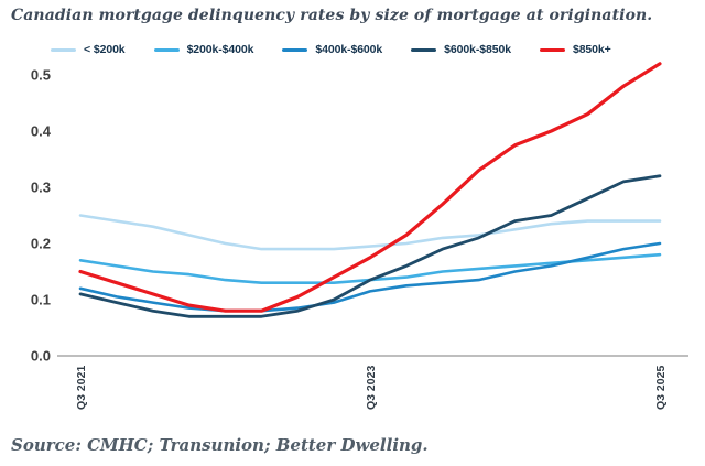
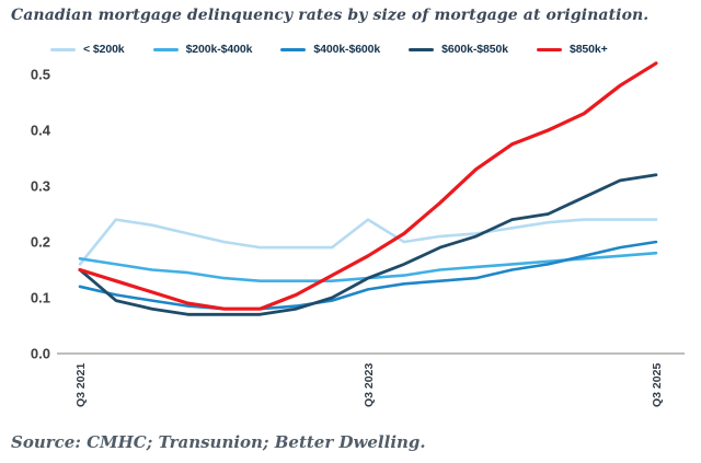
< $200k/Q3 2021: 0.25 -> 0.16
$600k-$850k/Q3 2021: 0.11 -> 0.15
< $200k/Q3 2023: 0.20 -> 0.24
